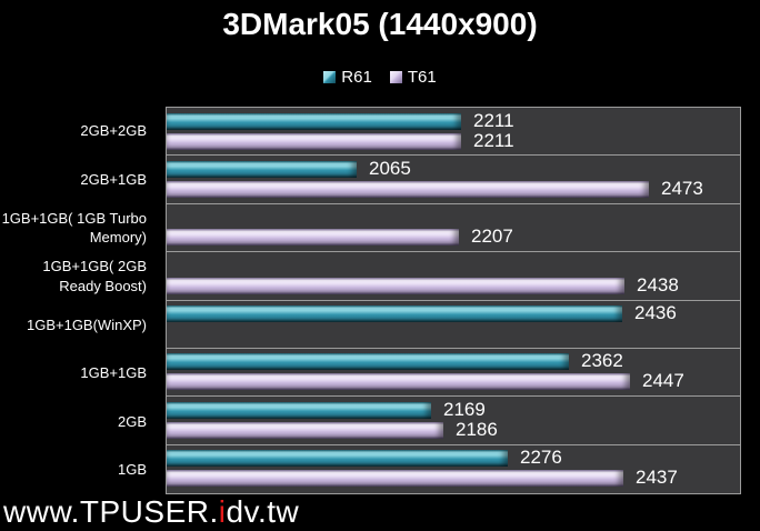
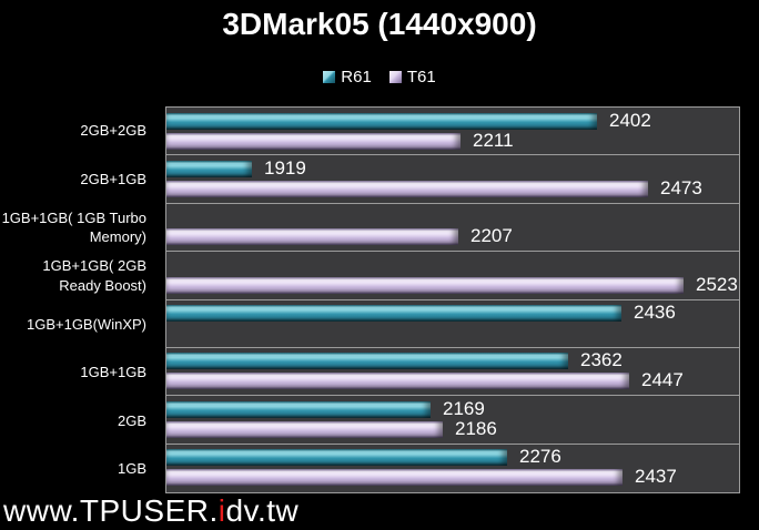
R61/2GB+2GB: 2211 -> 2402
R61/2GB+1GB: 2065 -> 1919
T61/1GB+1GB( 2GB Ready Boost): 2438 -> 2523
